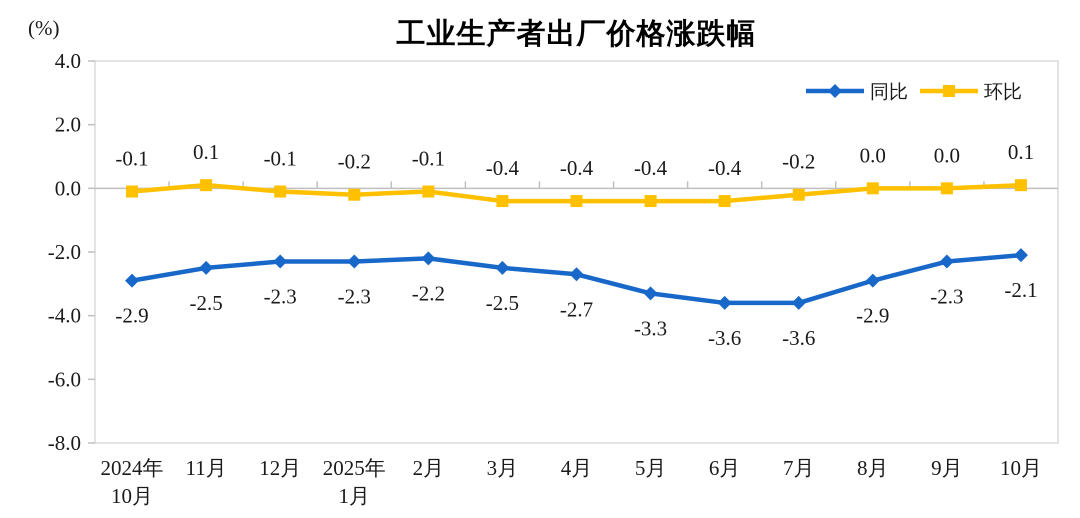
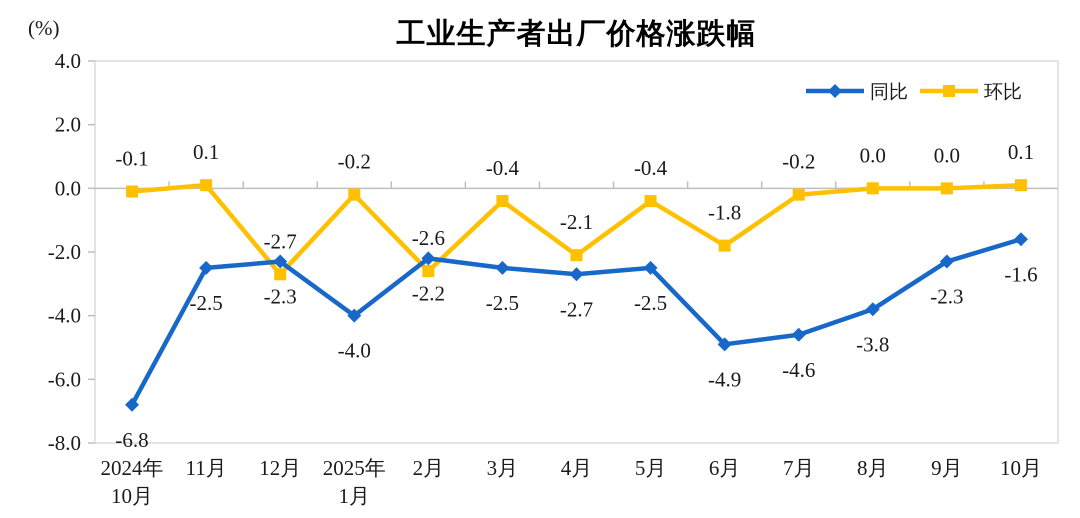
同比/2024年 10月: -2.9 -> -6.8
环比/12月: -0.1 -> -2.7
同比/2025年 1月: -2.3 -> -4.0
环比/2月: -0.1 -> -2.6
环比/4月: -0.4 -> -2.1
同比/5月: -3.3 -> -2.5
同比/6月: -3.6 -> -4.9
环比/6月: -0.4 -> -1.8
同比/7月: -3.6 -> -4.6
同比/8月: -2.9 -> -3.8
同比/10月: -2.1 -> -1.6
